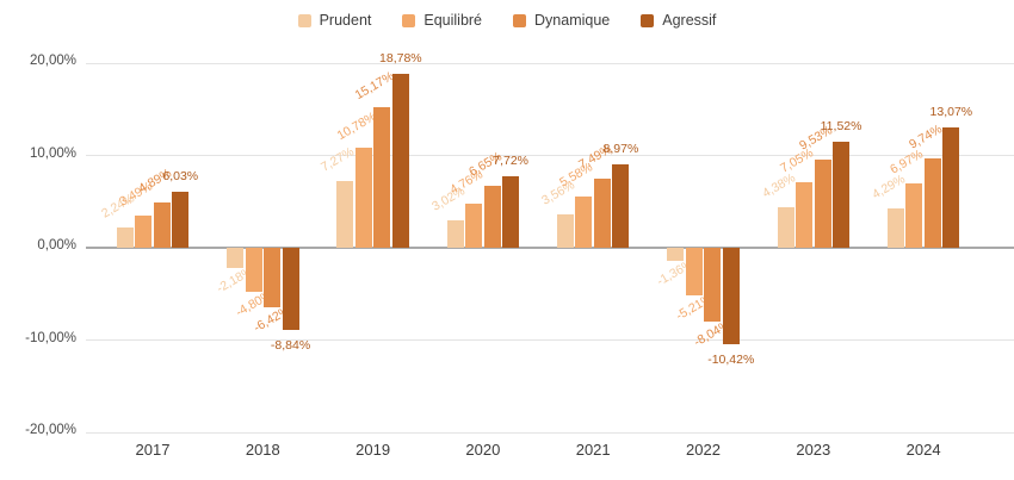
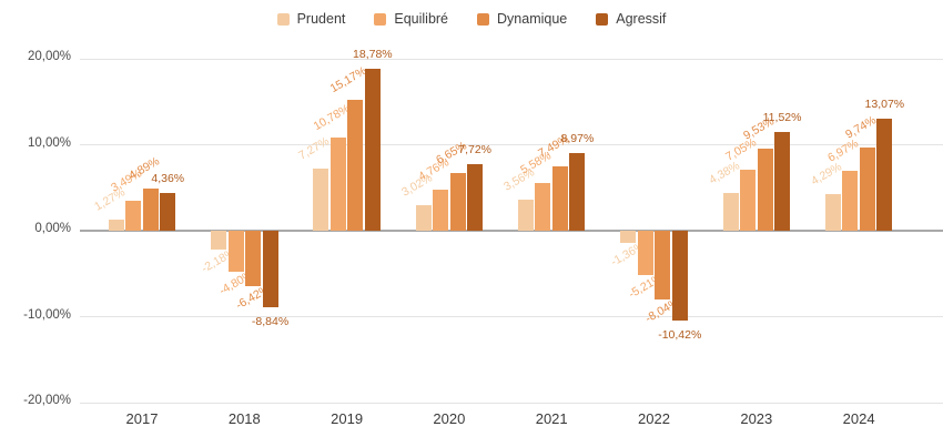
Prudent/2017: 2,24% -> 1,27%
Agressif/2017: 6,03% -> 4,36%
